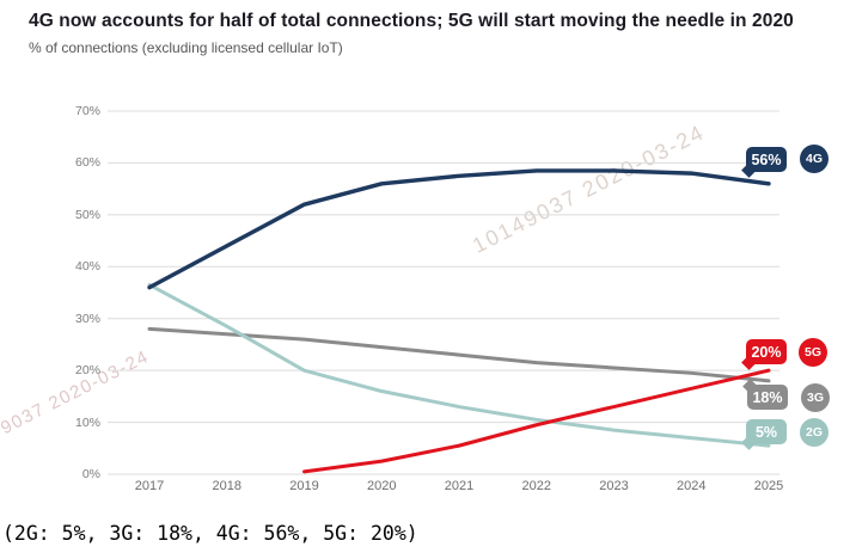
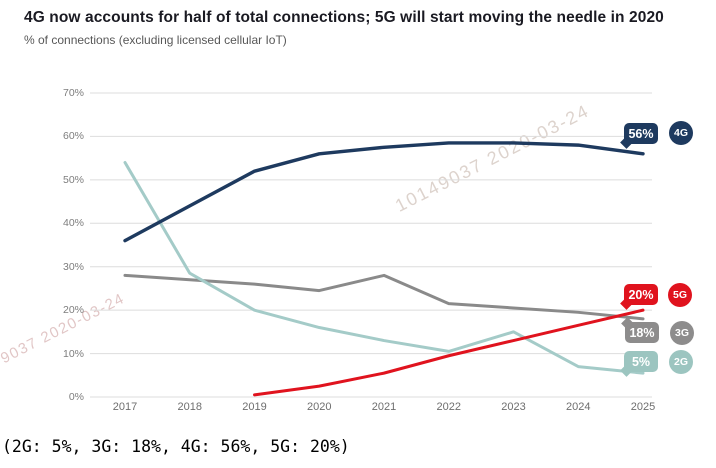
2G/2017: 36% -> 54%
3G/2021: 23% -> 28%
2G/2023: 8% -> 15%
